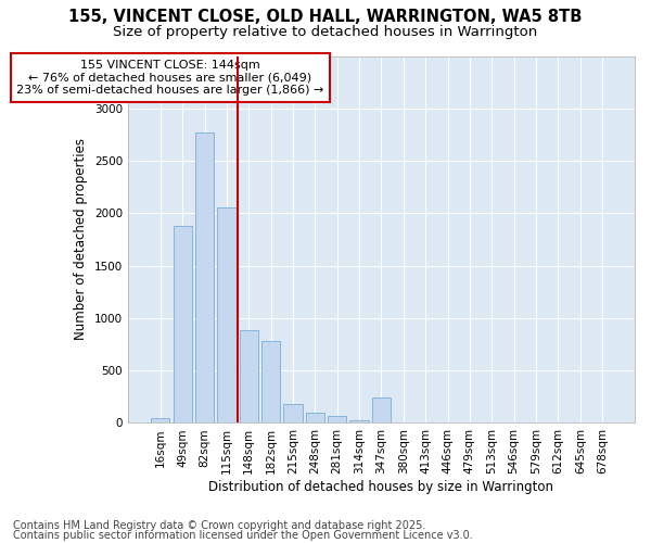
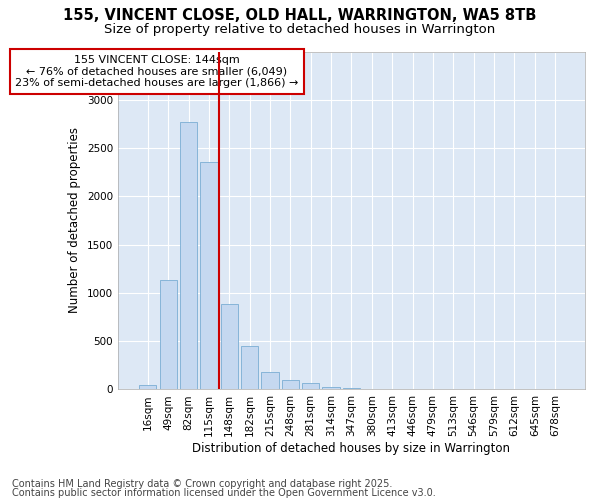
49sqm: 1880 -> 1130
115sqm: 2060 -> 2360
182sqm: 780 -> 440
347sqm: 240 -> 20
